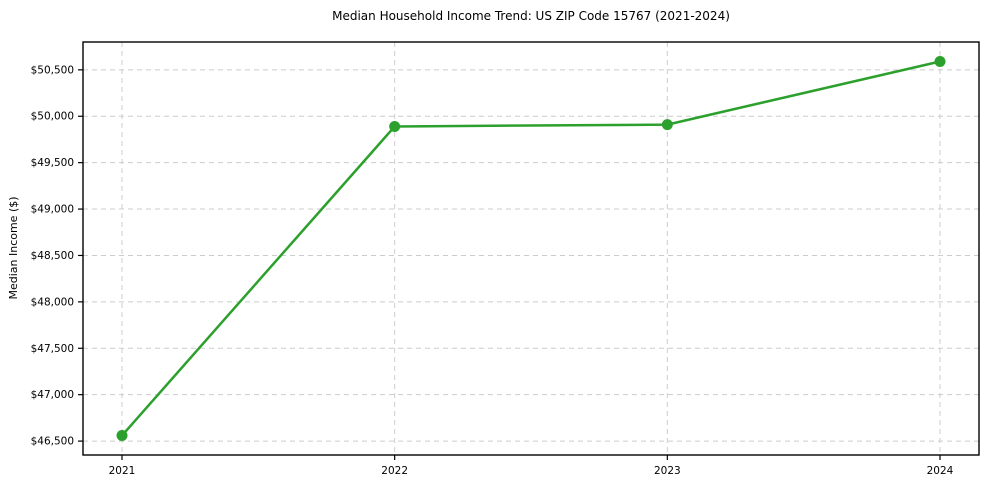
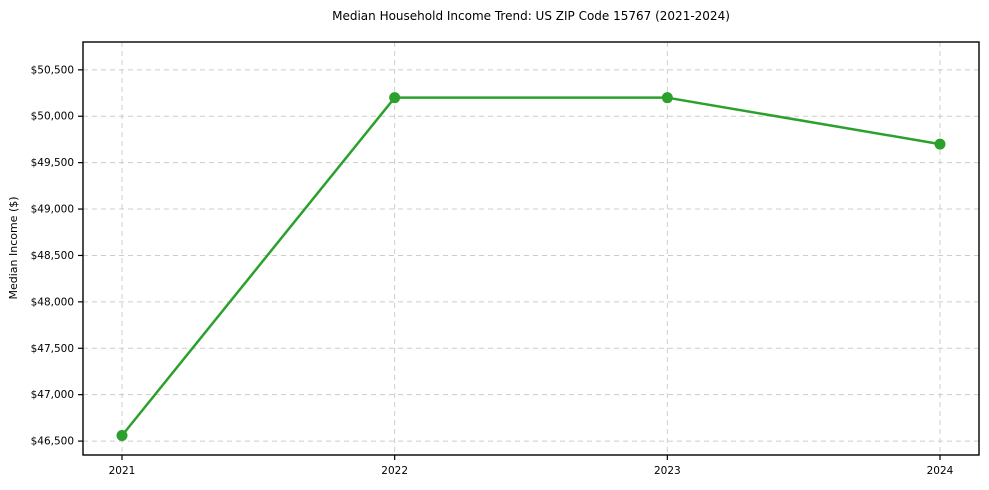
2022: $49900 -> $50200
2023: $49900 -> $50200
2024: $50600 -> $49700
